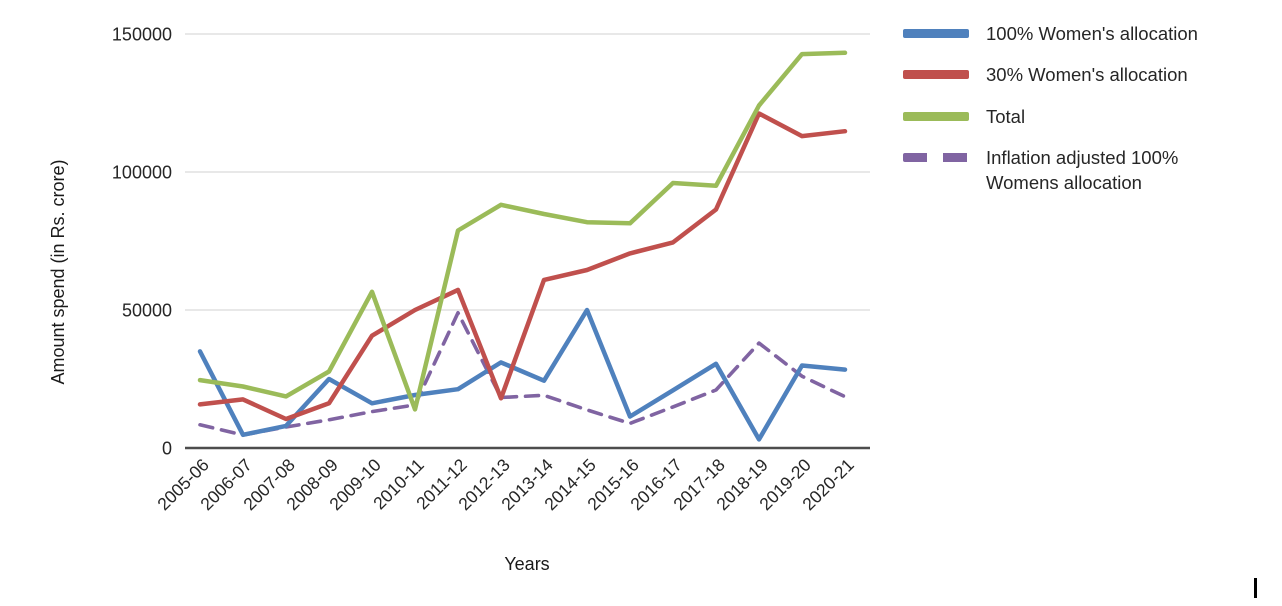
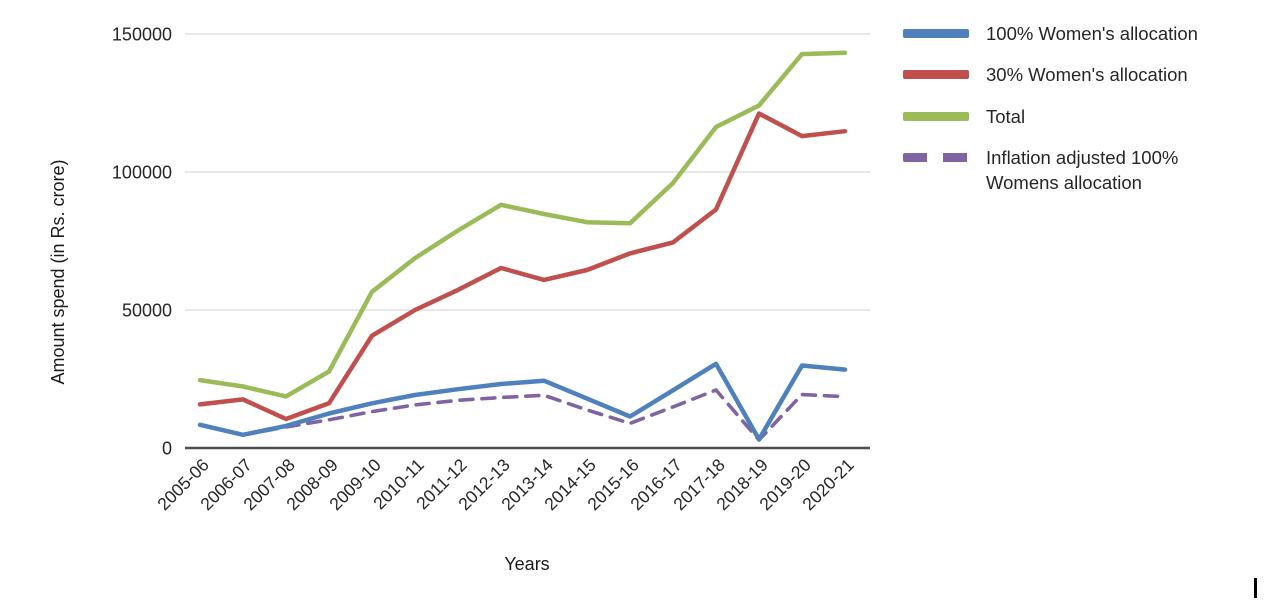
100% Women's allocation/2005-06: 35000 -> 8000
100% Women's allocation/2008-09: 25000 -> 12000
Total/2010-11: 14000 -> 69000
Inflation adjusted 100% Womens allocation/2011-12: 49000 -> 17000
100% Women's allocation/2012-13: 31000 -> 23000
30% Women's allocation/2012-13: 18000 -> 65000
100% Women's allocation/2014-15: 50000 -> 18000
Total/2017-18: 95000 -> 116000
Inflation adjusted 100% Womens allocation/2018-19: 38000 -> 3000
Inflation adjusted 100% Womens allocation/2019-20: 26000 -> 19000
